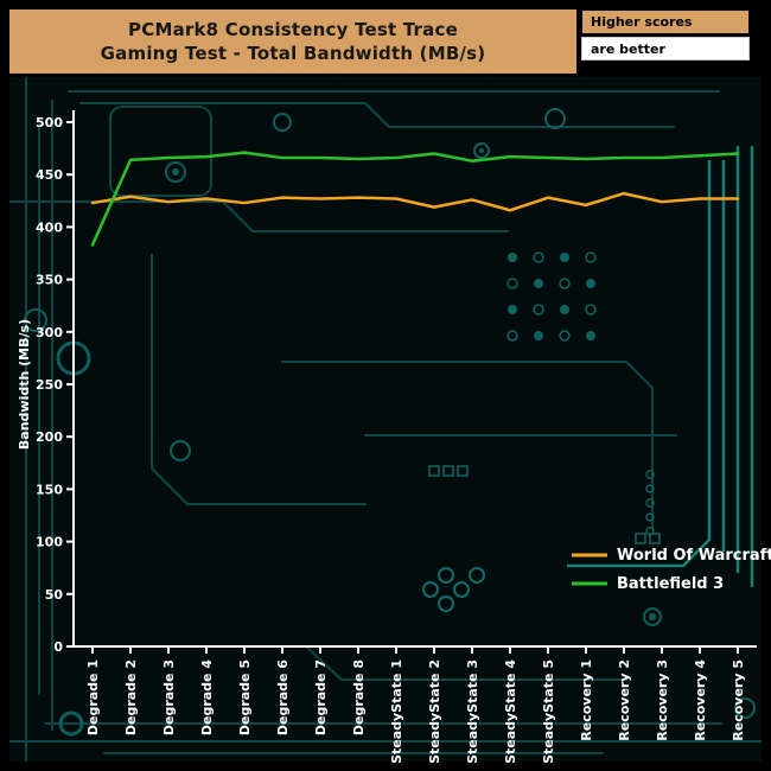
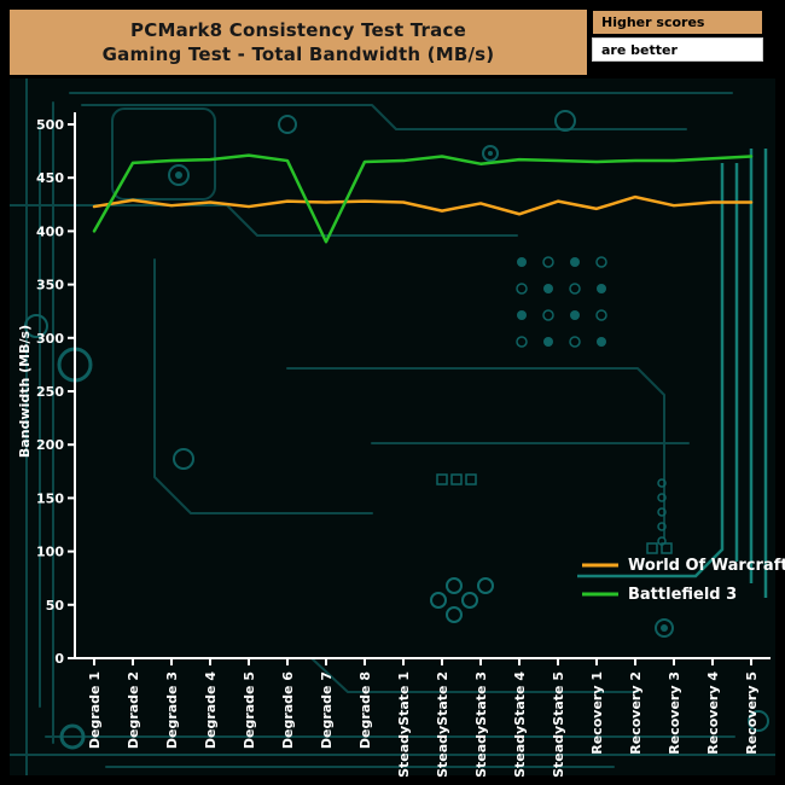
Battlefield 3/Degrade 1: 380 -> 400
Battlefield 3/Degrade 7: 470 -> 390
